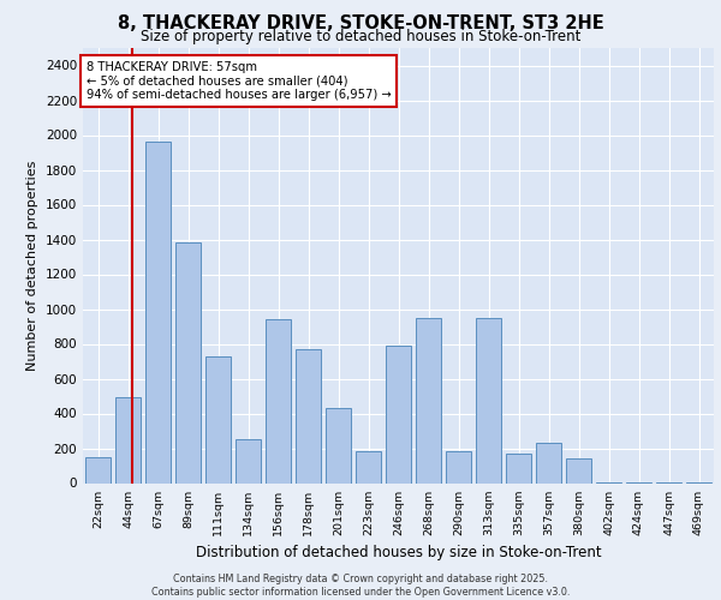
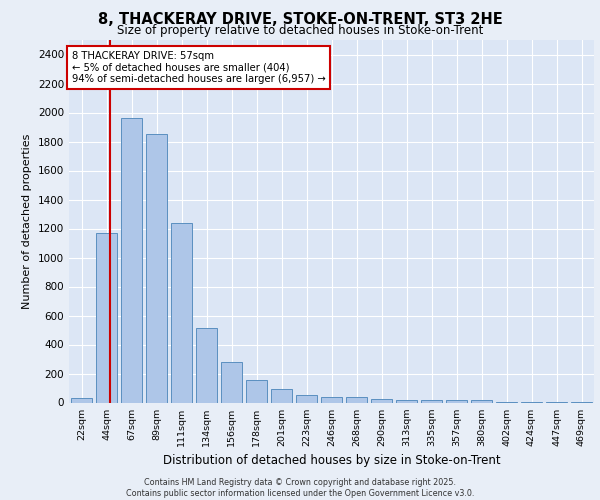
22sqm: 150 -> 30
44sqm: 490 -> 1170
89sqm: 1380 -> 1850
111sqm: 730 -> 1240
134sqm: 250 -> 520
156sqm: 940 -> 280
178sqm: 770 -> 160
201sqm: 430 -> 90
223sqm: 180 -> 50
246sqm: 790 -> 40
268sqm: 950 -> 40
290sqm: 180 -> 20
313sqm: 950 -> 20
335sqm: 170 -> 20
357sqm: 230 -> 20
380sqm: 140 -> 20
